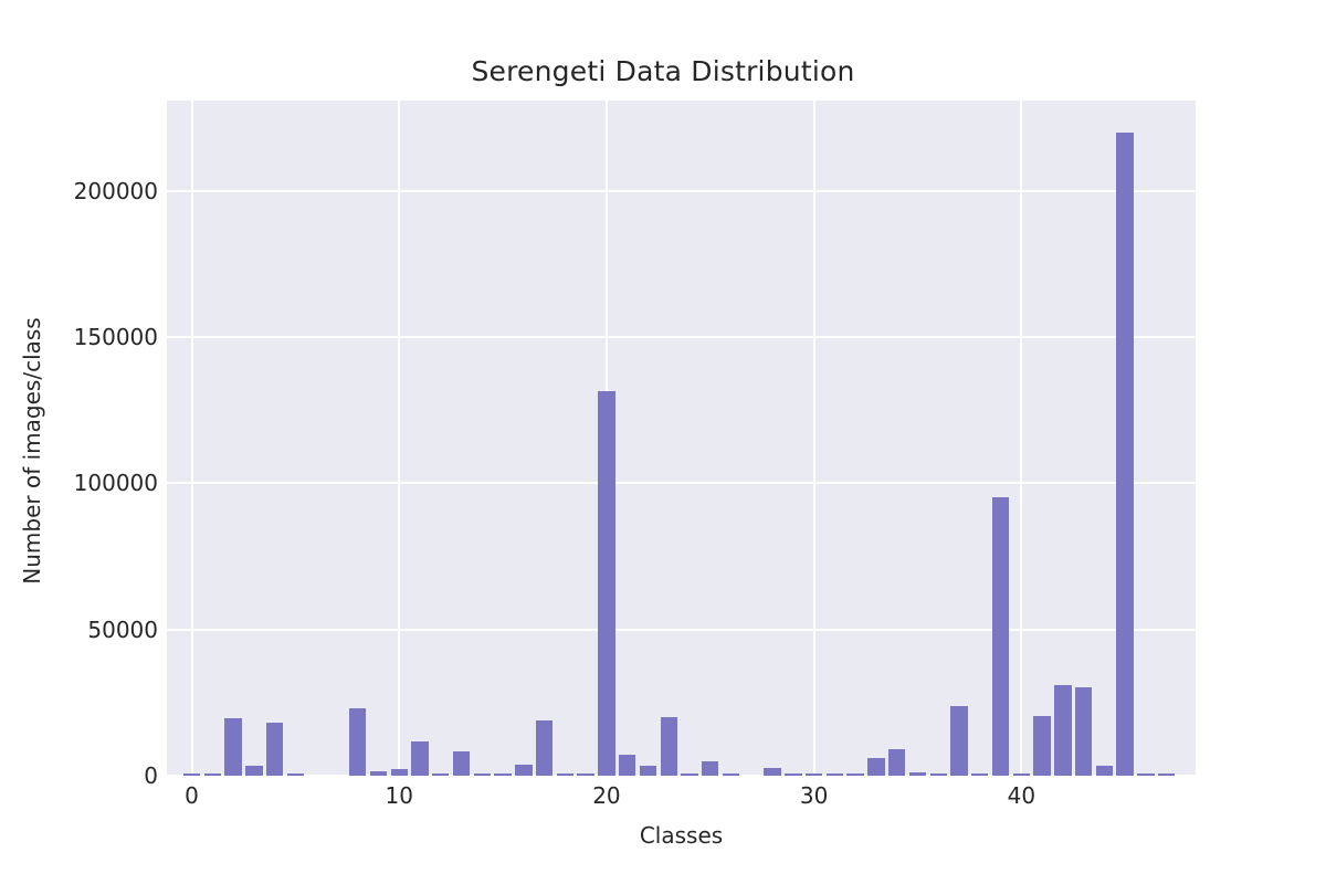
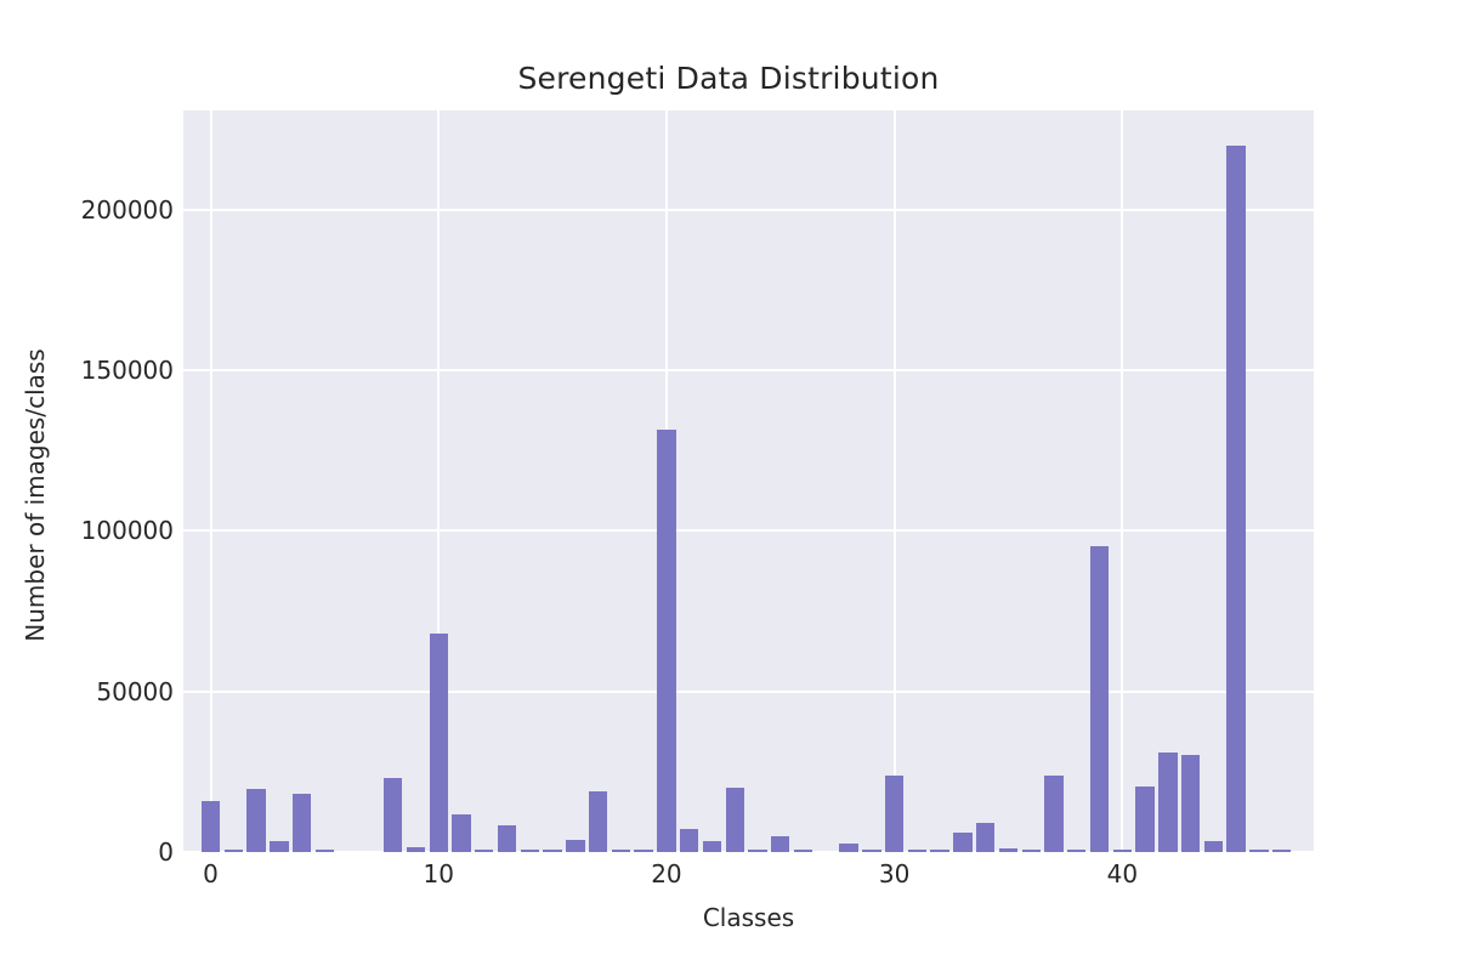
0: 1000 -> 16000
10: 2000 -> 68000
30: 1000 -> 24000
